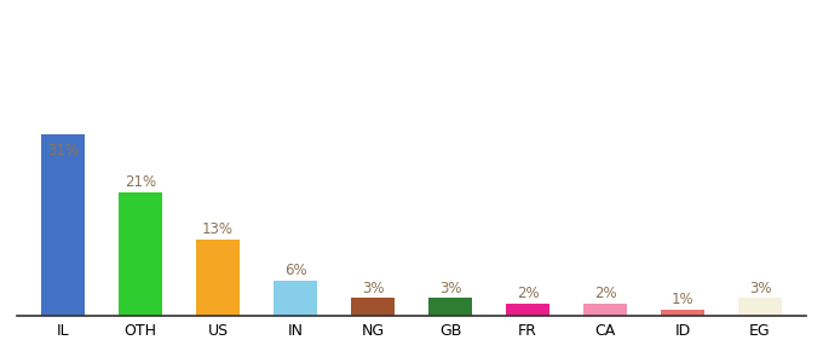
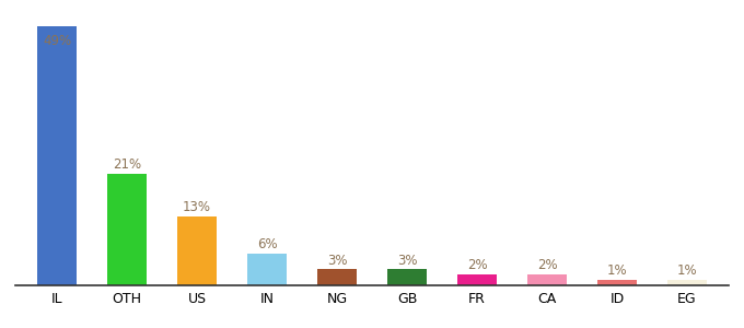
IL: 31% -> 49%
EG: 3% -> 1%
